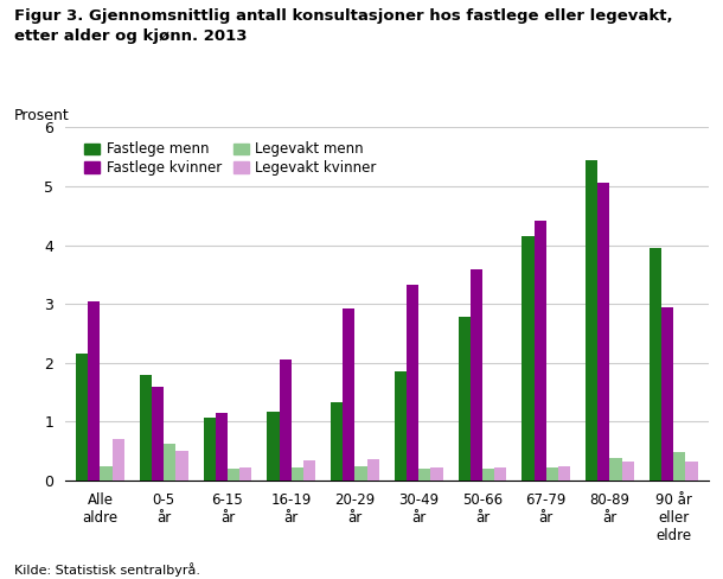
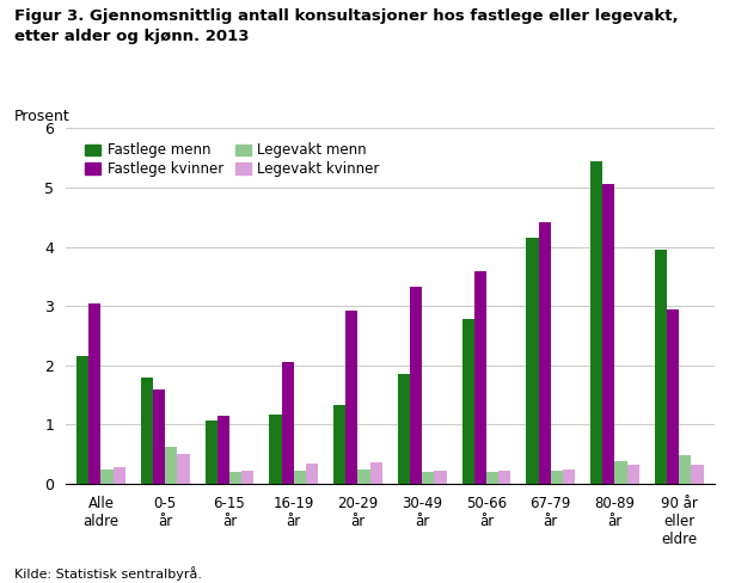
Legevakt kvinner/Alle aldre: 0.70 -> 0.28
